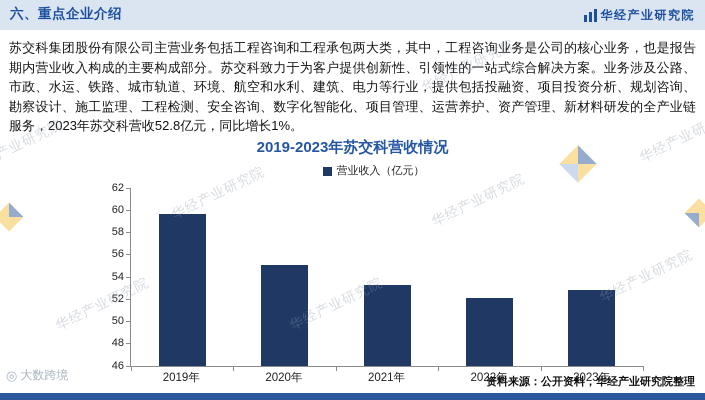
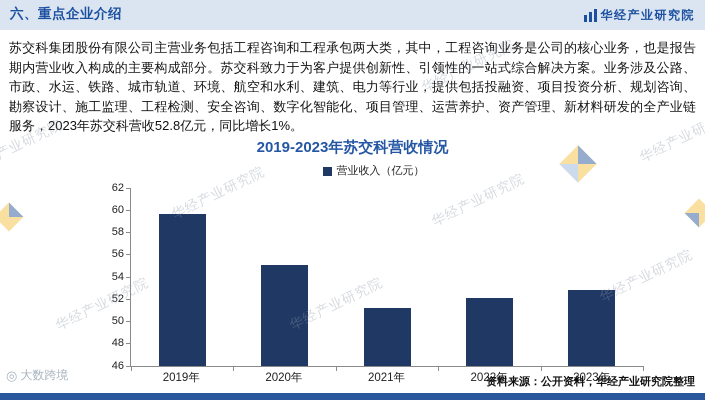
2021年: 53.2 -> 51.2
